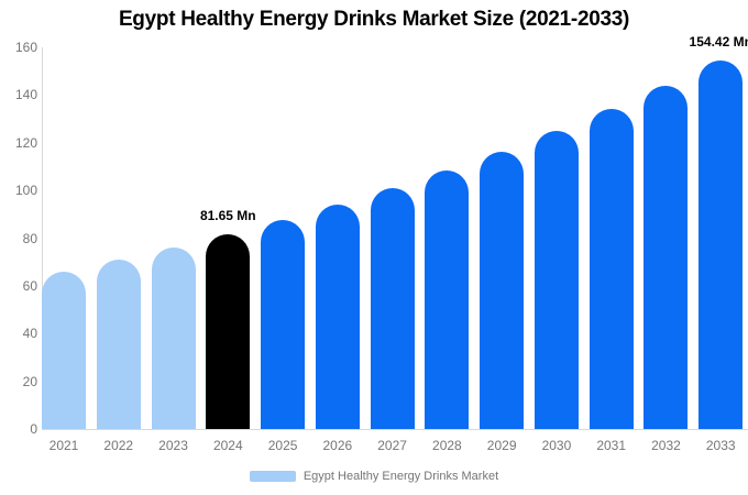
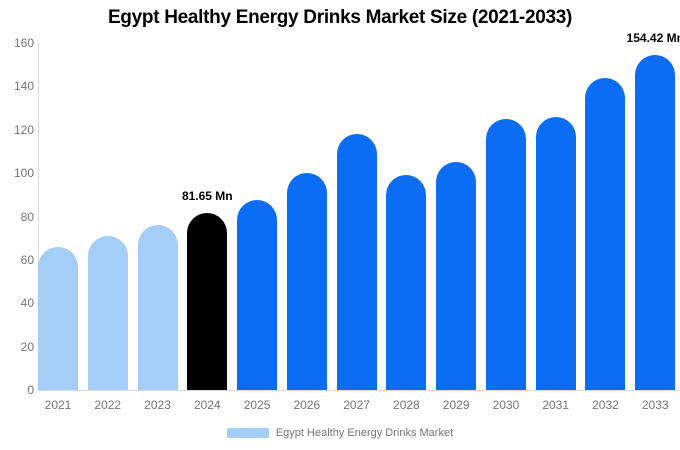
2026: 94 -> 100
2027: 101 -> 118
2028: 108 -> 99
2029: 116 -> 105
2031: 134 -> 126
